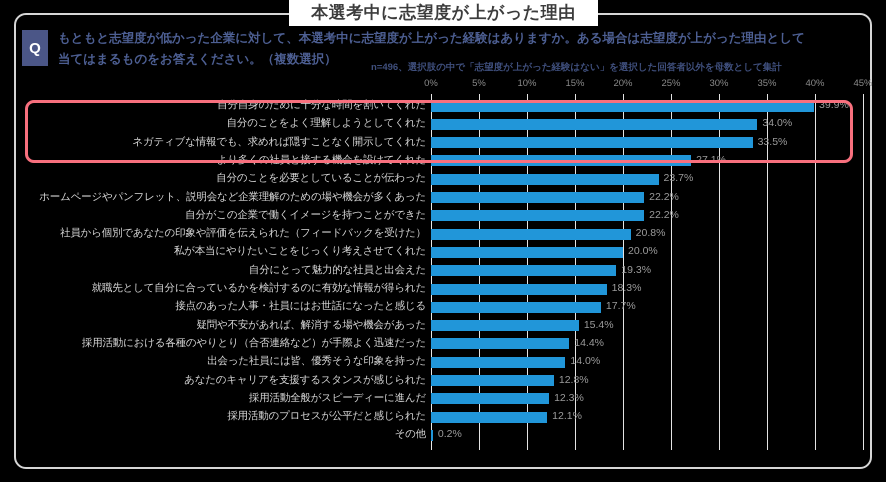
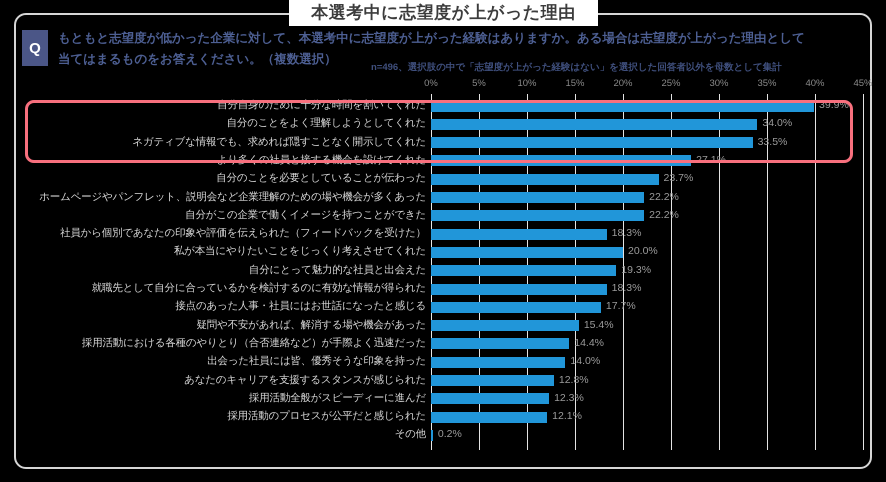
社員から個別であなたの印象や評価を伝えられた（フィードバックを受けた）: 20.8% -> 18.3%
